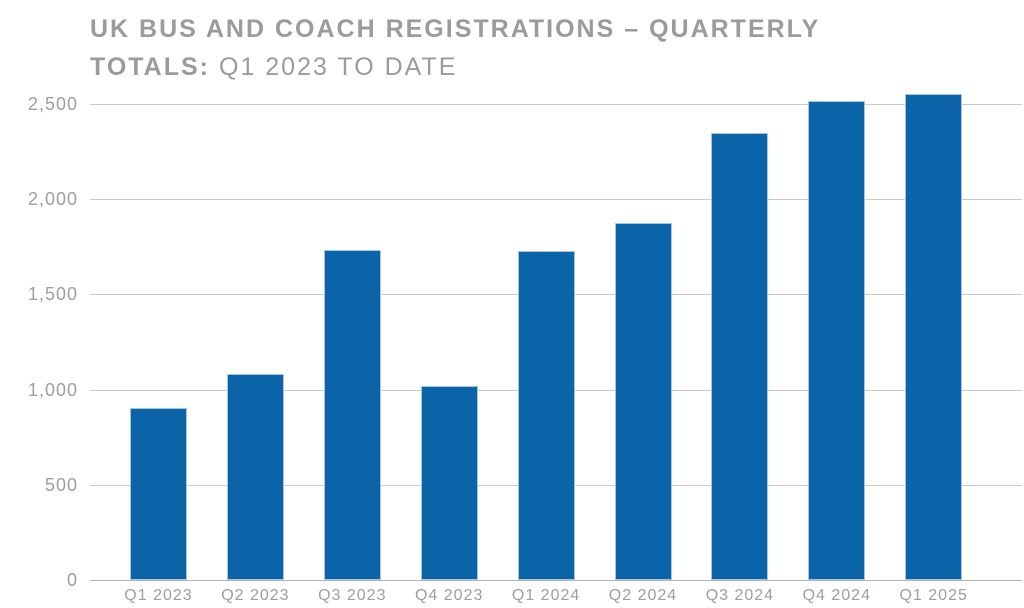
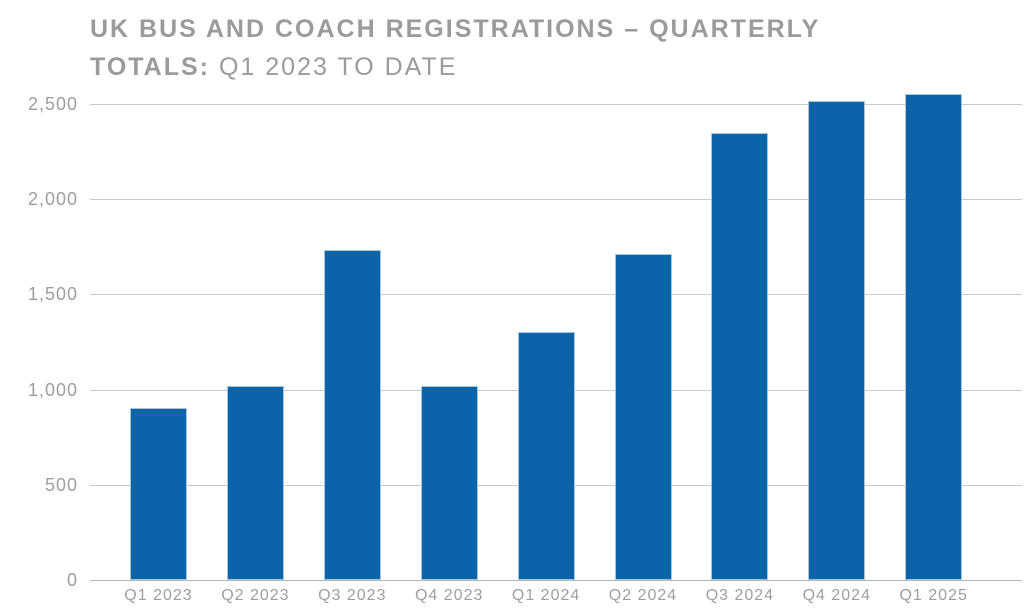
Q2 2023: 1080 -> 1020
Q1 2024: 1730 -> 1300
Q2 2024: 1880 -> 1710
